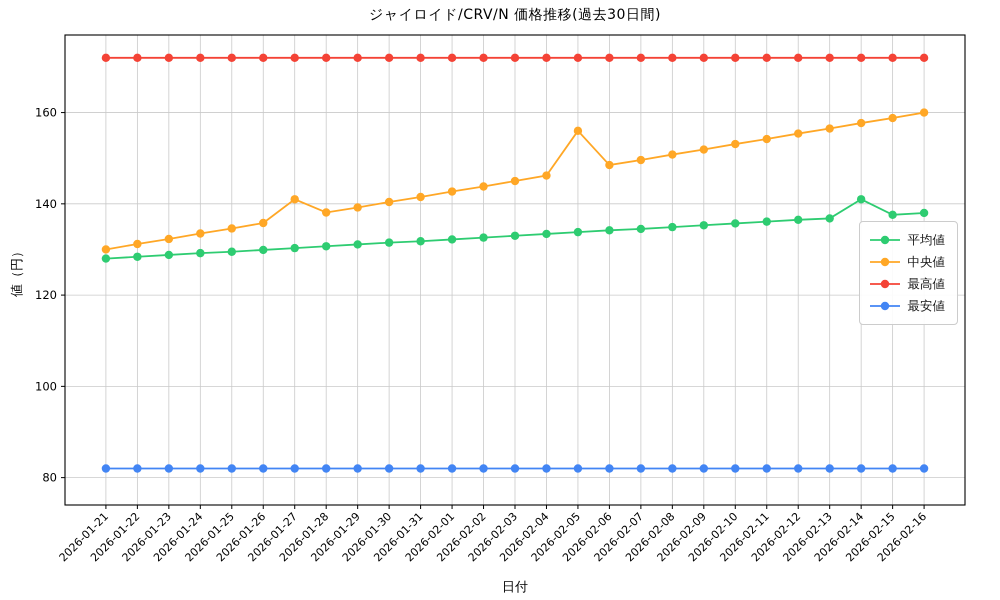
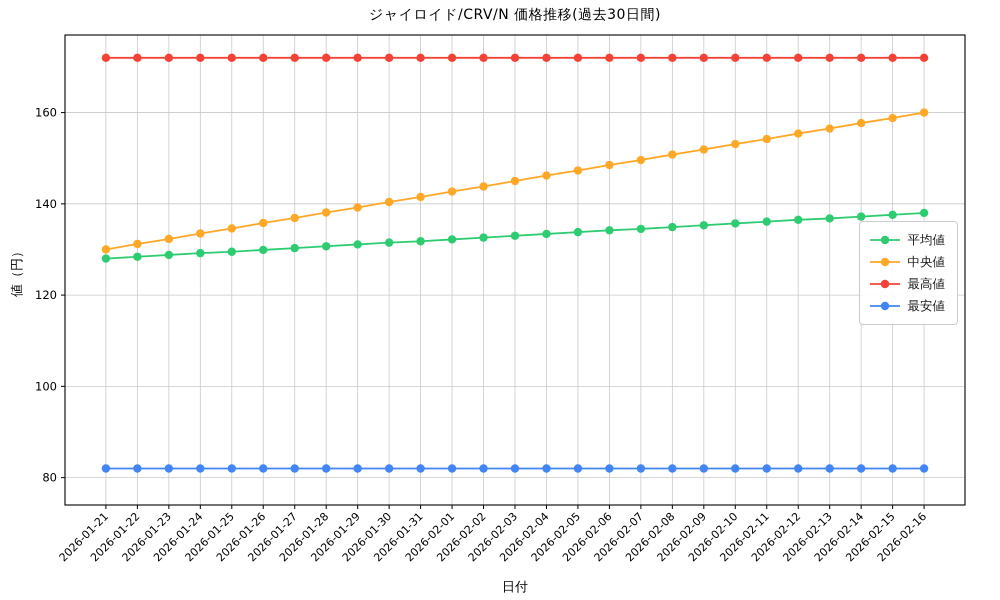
中央値/2026-01-27: 141 -> 137
中央値/2026-02-05: 156 -> 147
平均値/2026-02-14: 141 -> 137
